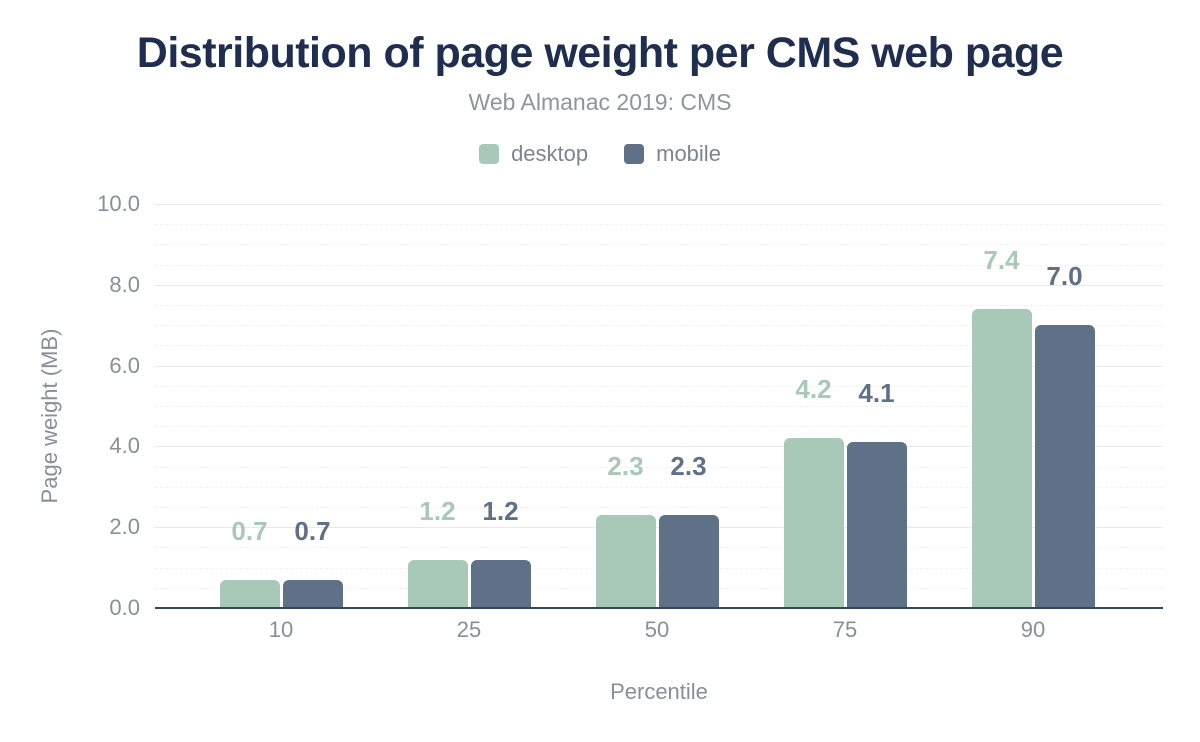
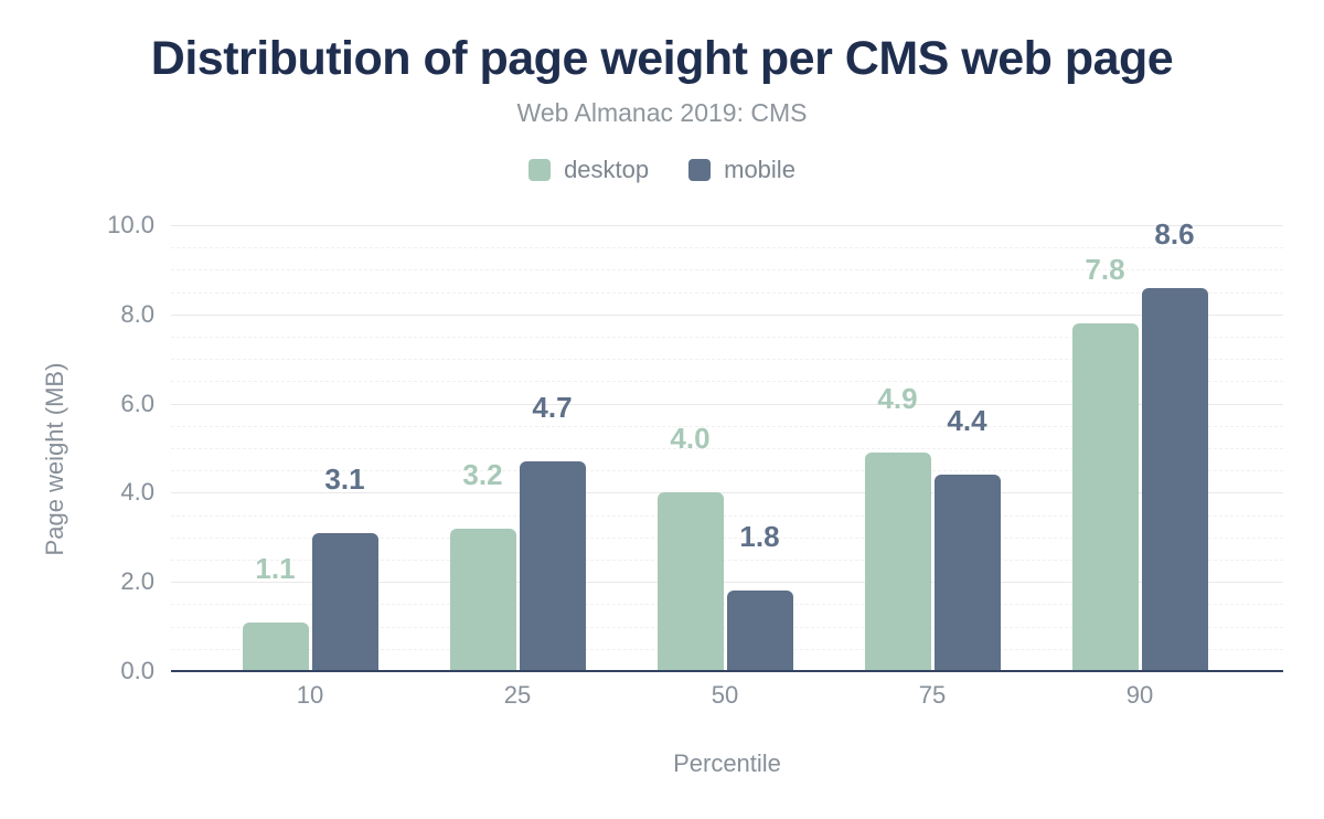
desktop/10: 0.7 -> 1.1
mobile/10: 0.7 -> 3.1
desktop/25: 1.2 -> 3.2
mobile/25: 1.2 -> 4.7
desktop/50: 2.3 -> 4.0
mobile/50: 2.3 -> 1.8
desktop/75: 4.2 -> 4.9
mobile/75: 4.1 -> 4.4
desktop/90: 7.4 -> 7.8
mobile/90: 7.0 -> 8.6
